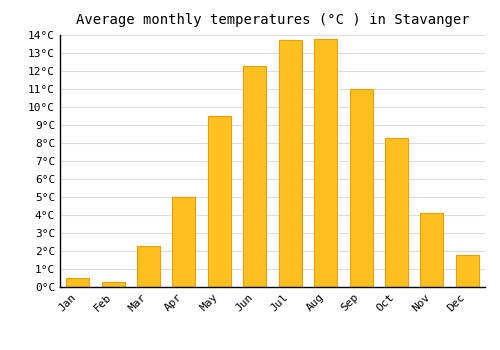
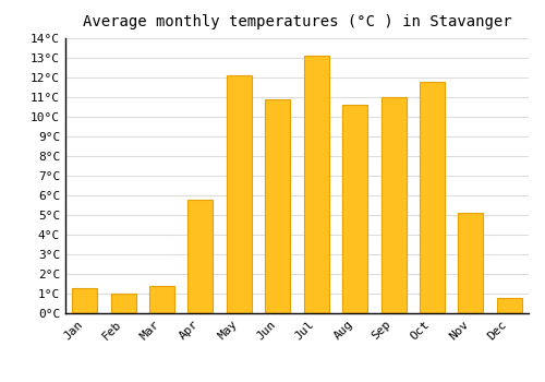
Jan: 0.5°C -> 1.3°C
Feb: 0.3°C -> 1.0°C
Mar: 2.3°C -> 1.4°C
Apr: 5.0°C -> 5.8°C
May: 9.5°C -> 12.1°C
Jun: 12.3°C -> 10.9°C
Jul: 13.7°C -> 13.1°C
Aug: 13.8°C -> 10.6°C
Oct: 8.3°C -> 11.8°C
Nov: 4.1°C -> 5.1°C
Dec: 1.8°C -> 0.8°C
